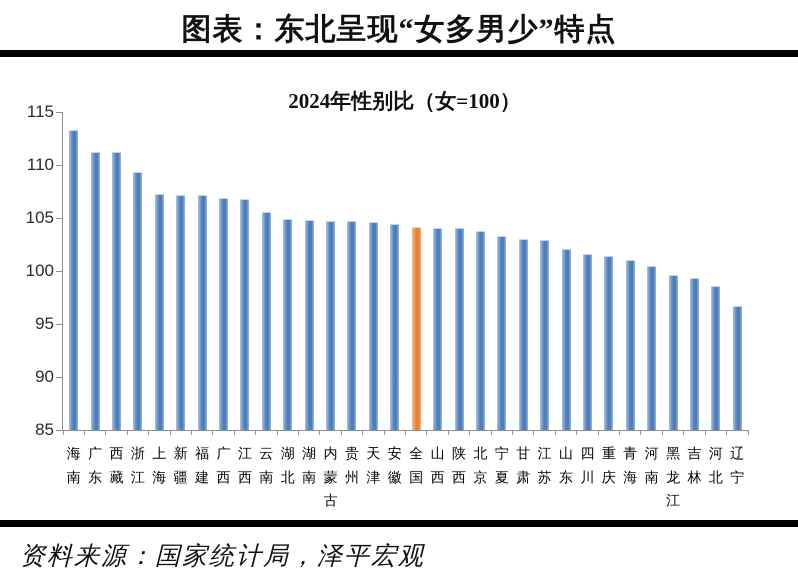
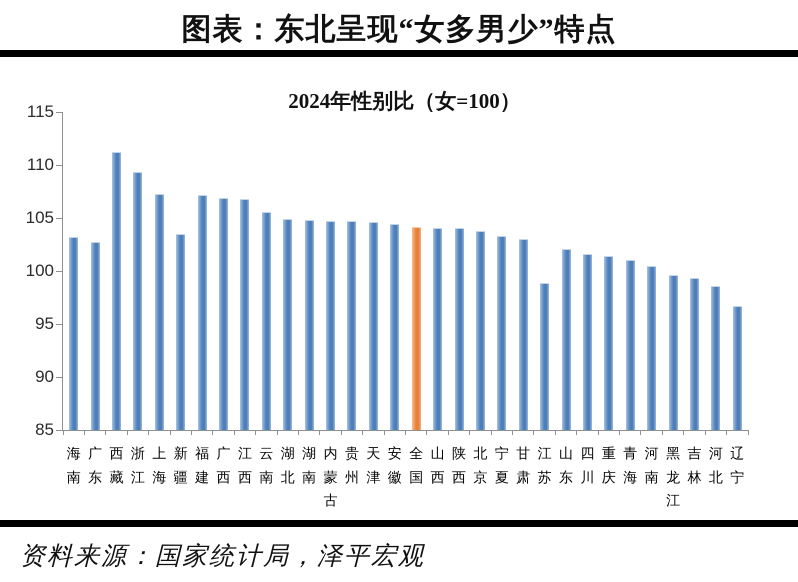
海南: 113.2 -> 103.1
广东: 111.1 -> 102.6
新疆: 107.1 -> 103.4
江苏: 102.8 -> 98.8
